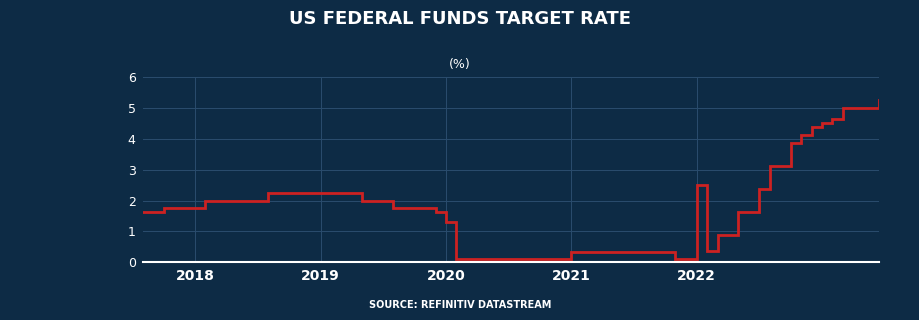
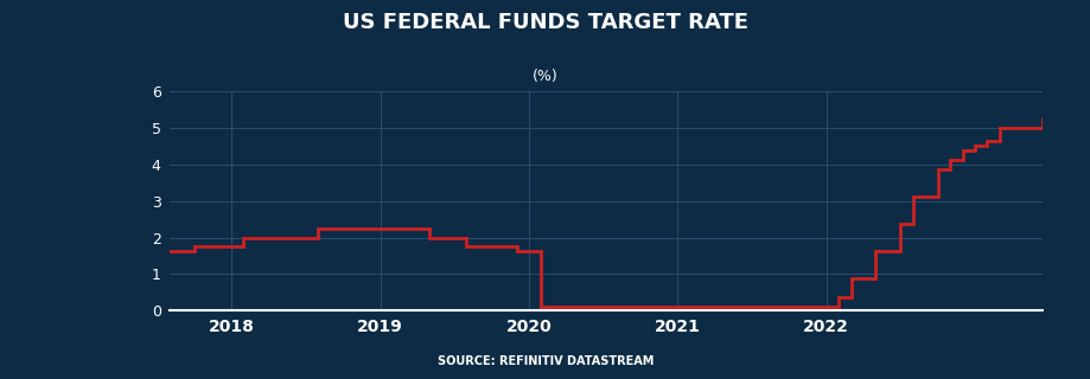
2020: 1.30 -> 1.62
2021: 0.35 -> 0.12
2022: 2.50 -> 0.12
